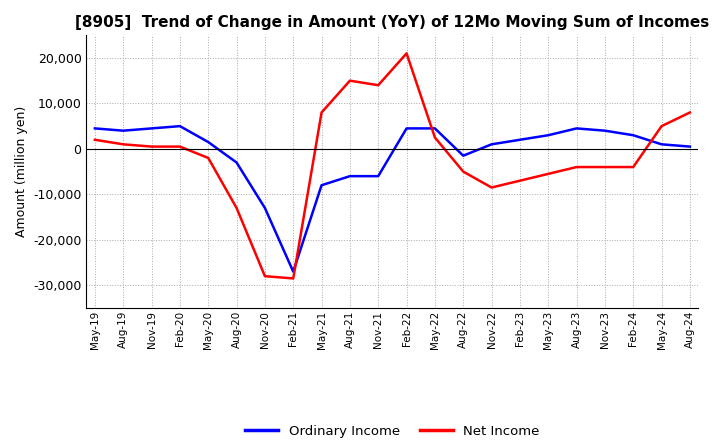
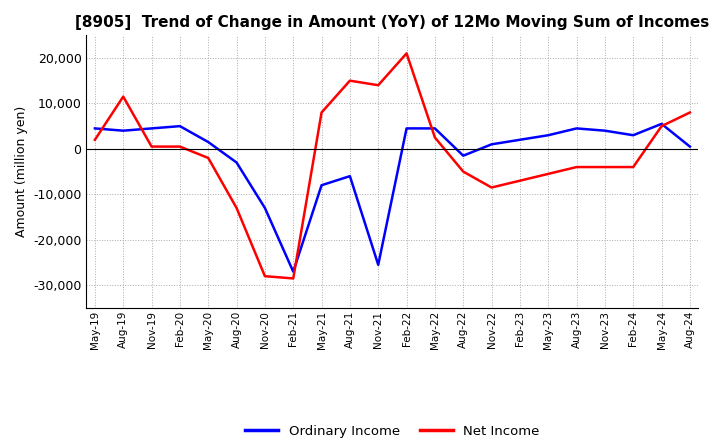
Net Income/Aug-19: 1,000 -> 11,500
Ordinary Income/Nov-21: -6,000 -> -25,500
Ordinary Income/May-24: 1,000 -> 5,500
